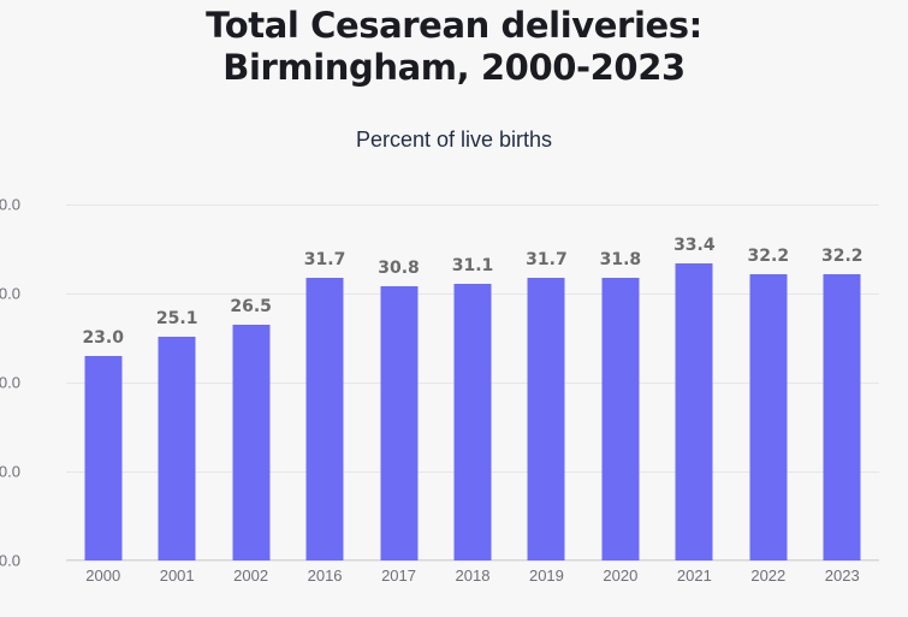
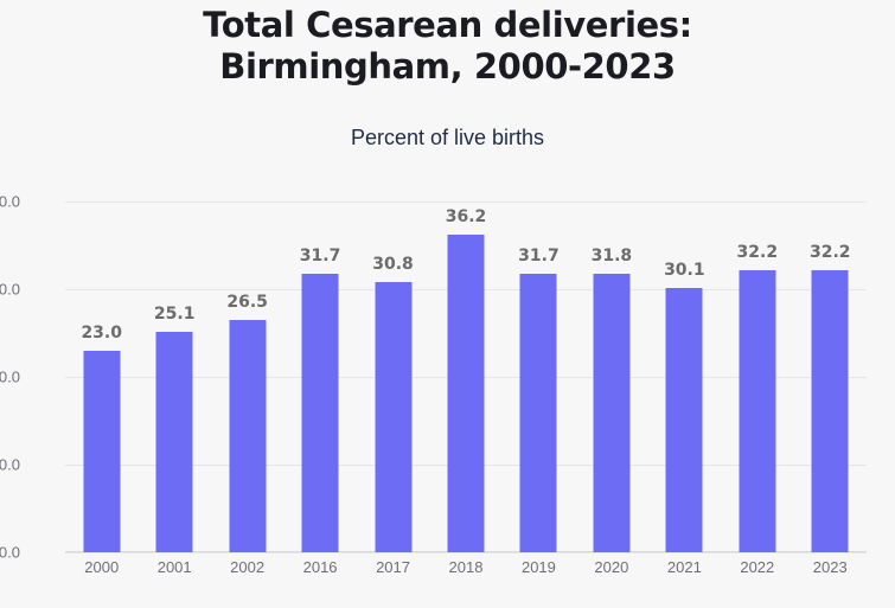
2018: 31.1 -> 36.2
2021: 33.4 -> 30.1
